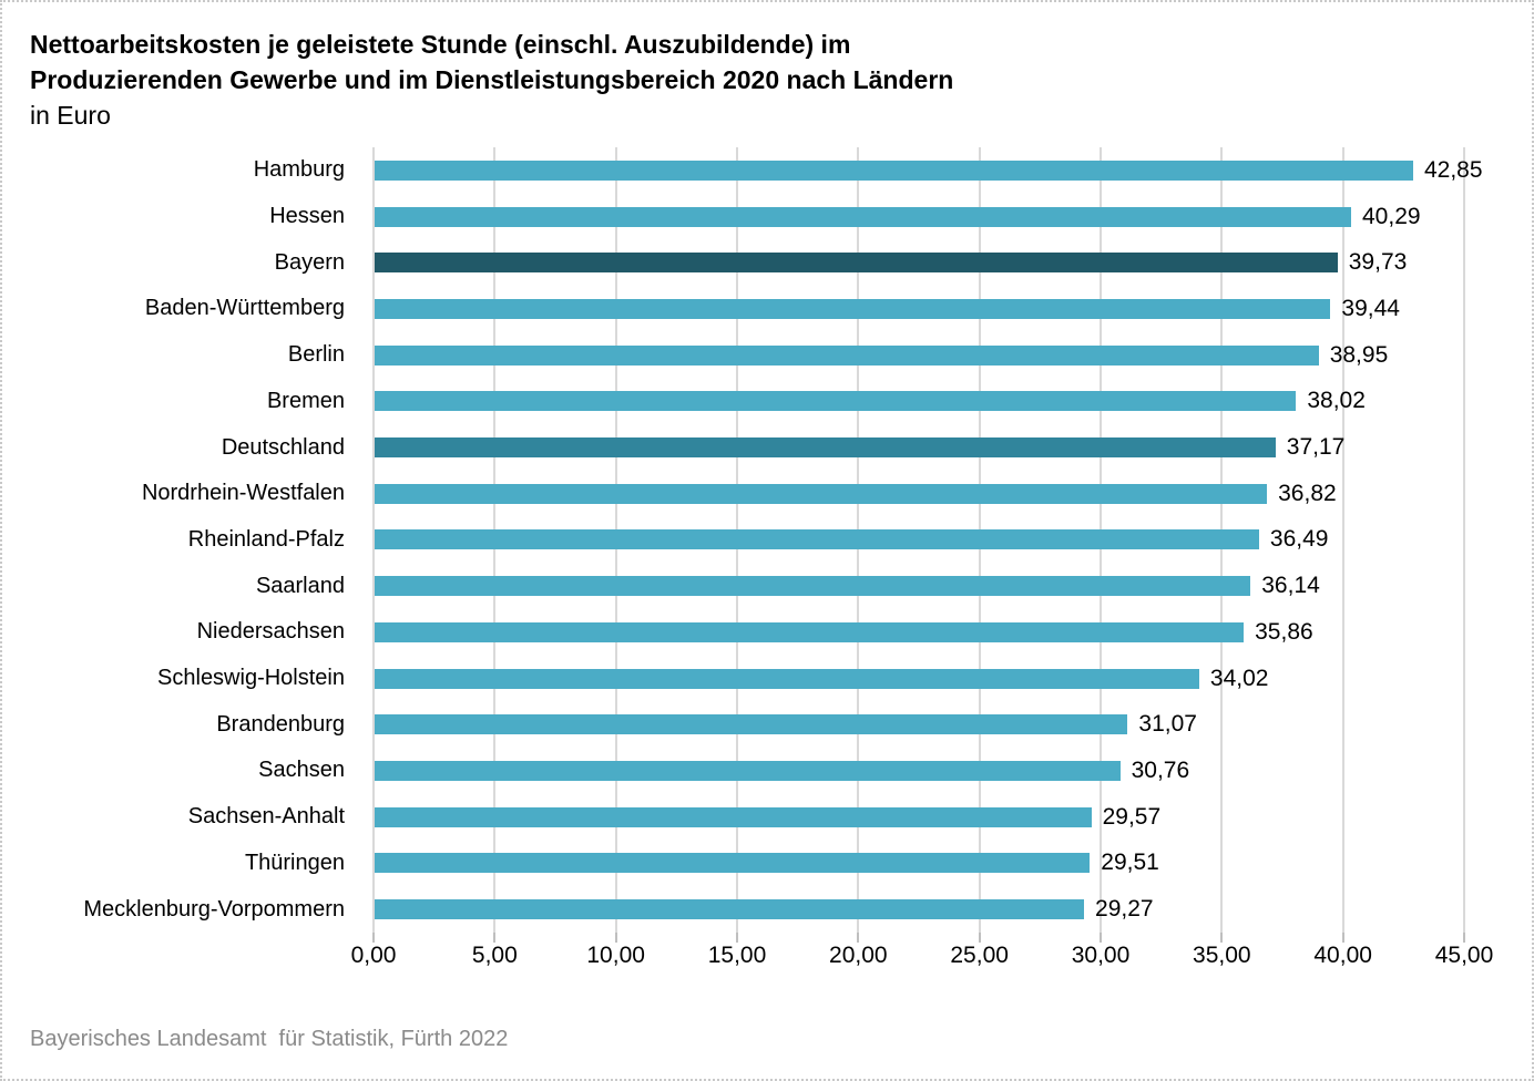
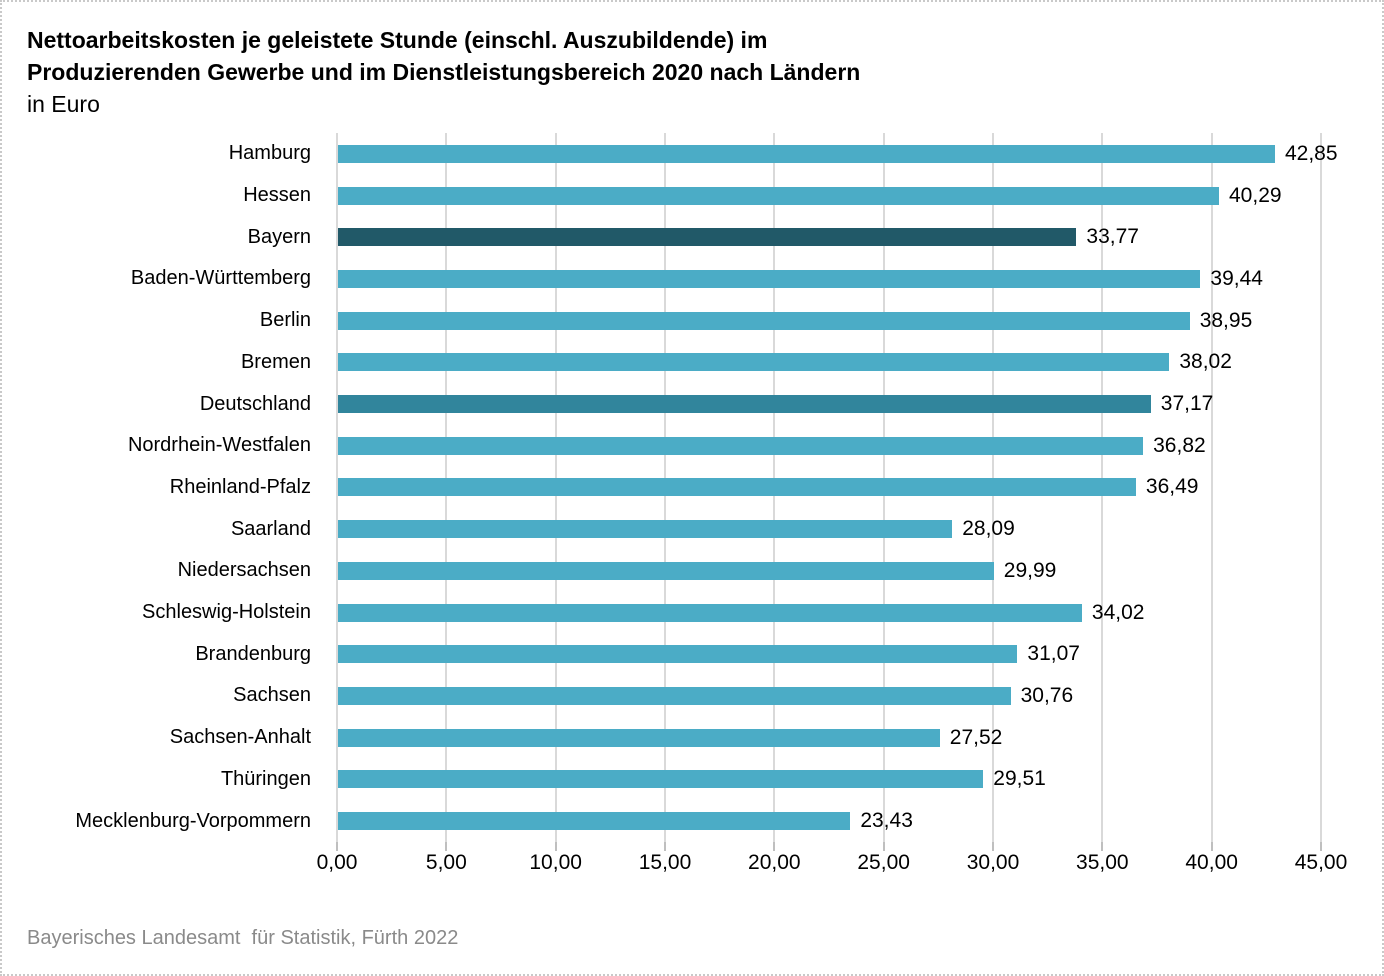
Bayern: 39,73 -> 33,77
Saarland: 36,14 -> 28,09
Niedersachsen: 35,86 -> 29,99
Sachsen-Anhalt: 29,57 -> 27,52
Mecklenburg-Vorpommern: 29,27 -> 23,43
